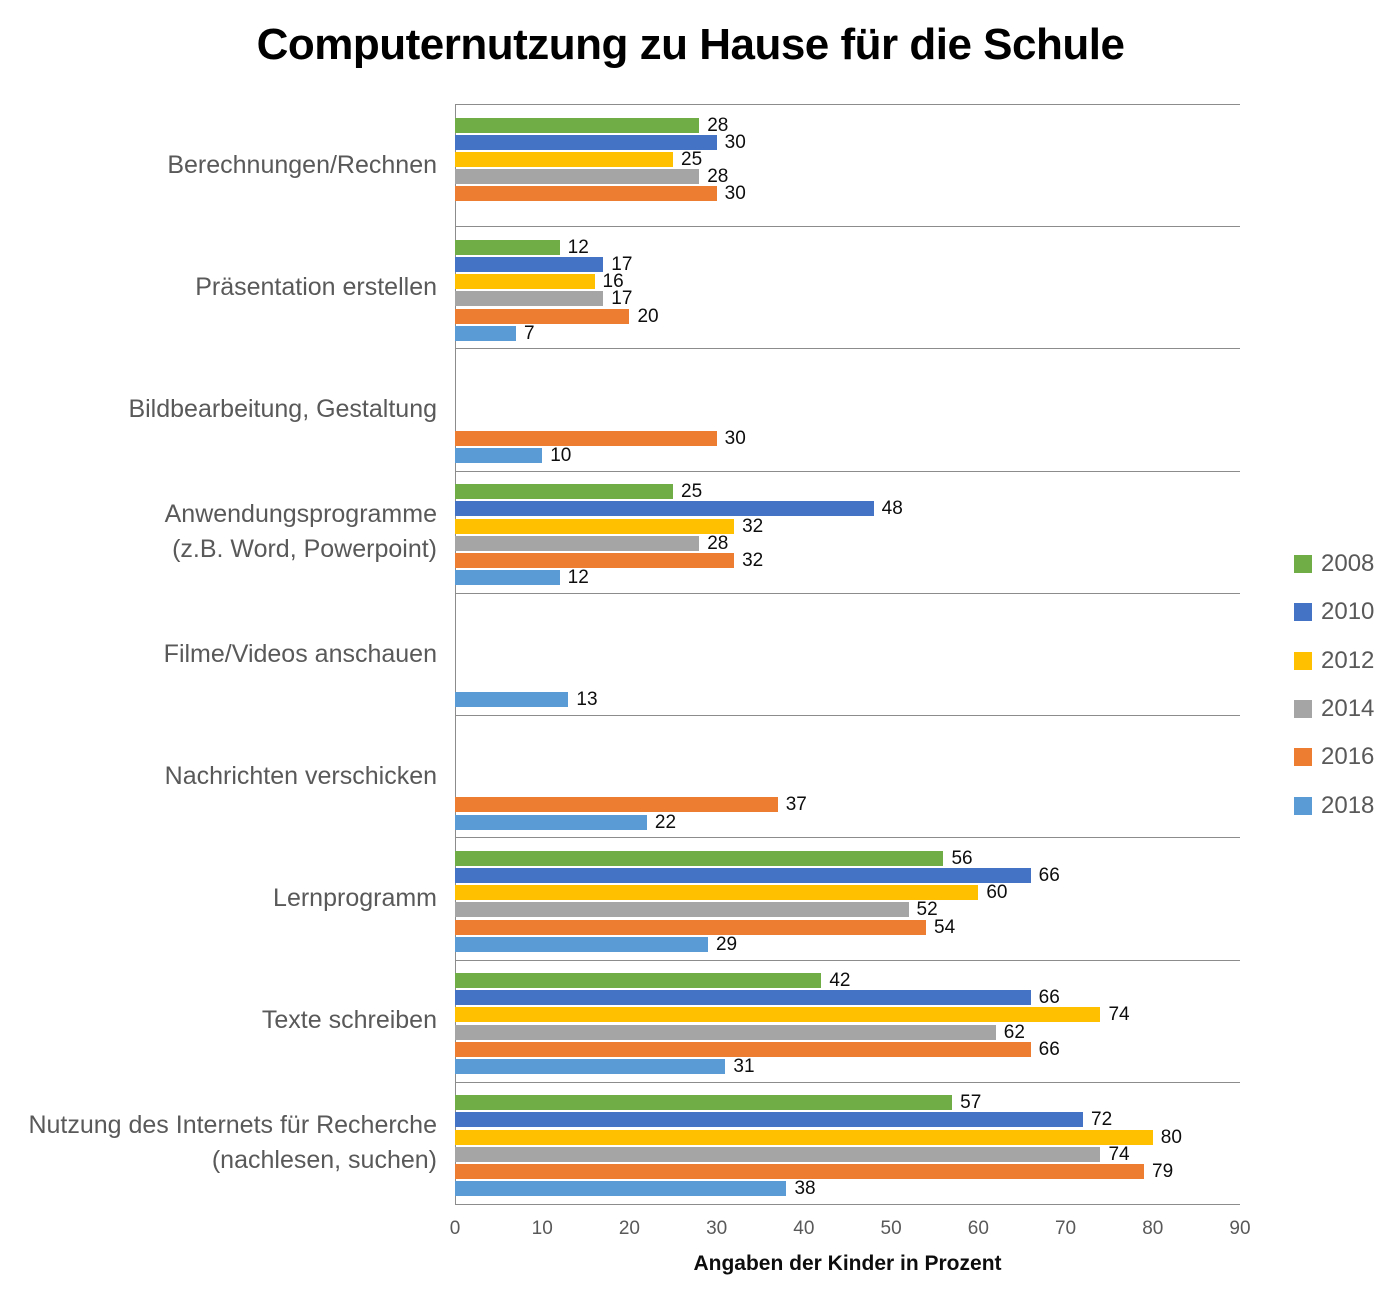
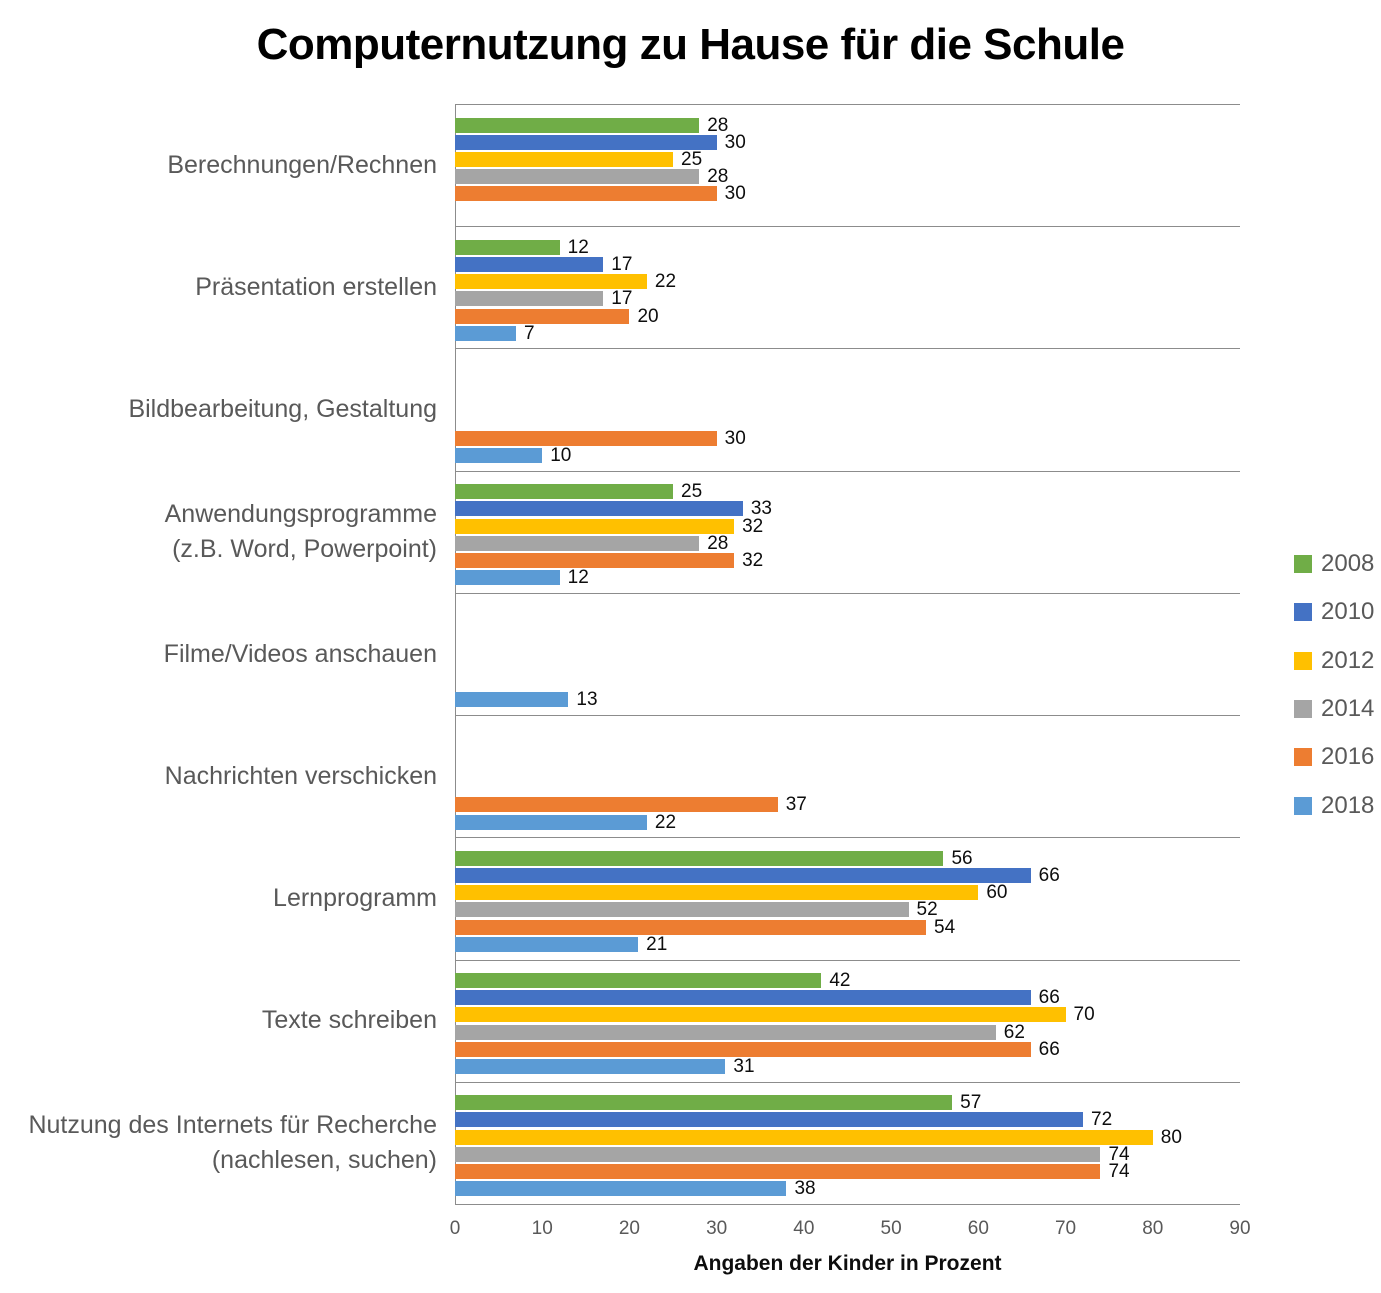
2012/Präsentation erstellen: 16 -> 22
2010/Anwendungsprogramme (z.B. Word, Powerpoint): 48 -> 33
2018/Lernprogramm: 29 -> 21
2012/Texte schreiben: 74 -> 70
2016/Nutzung des Internets für Recherche (nachlesen, suchen): 79 -> 74
